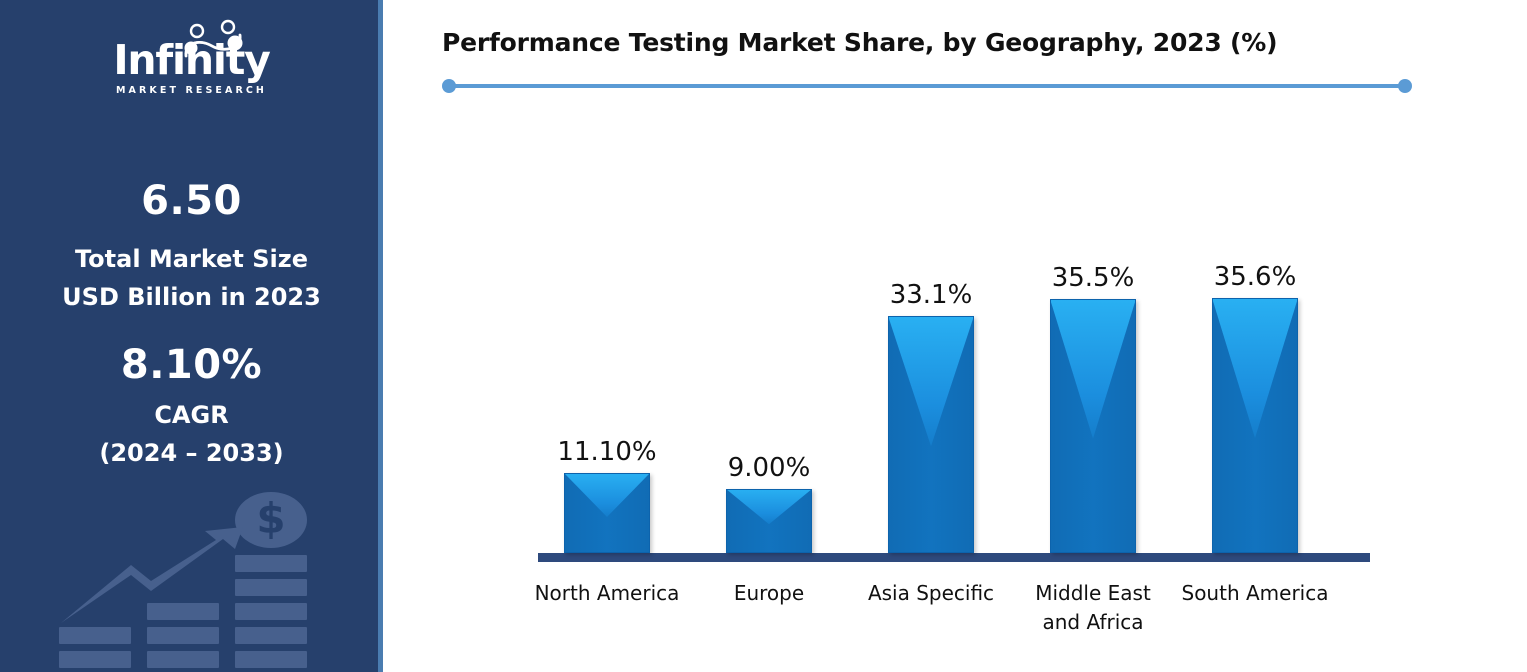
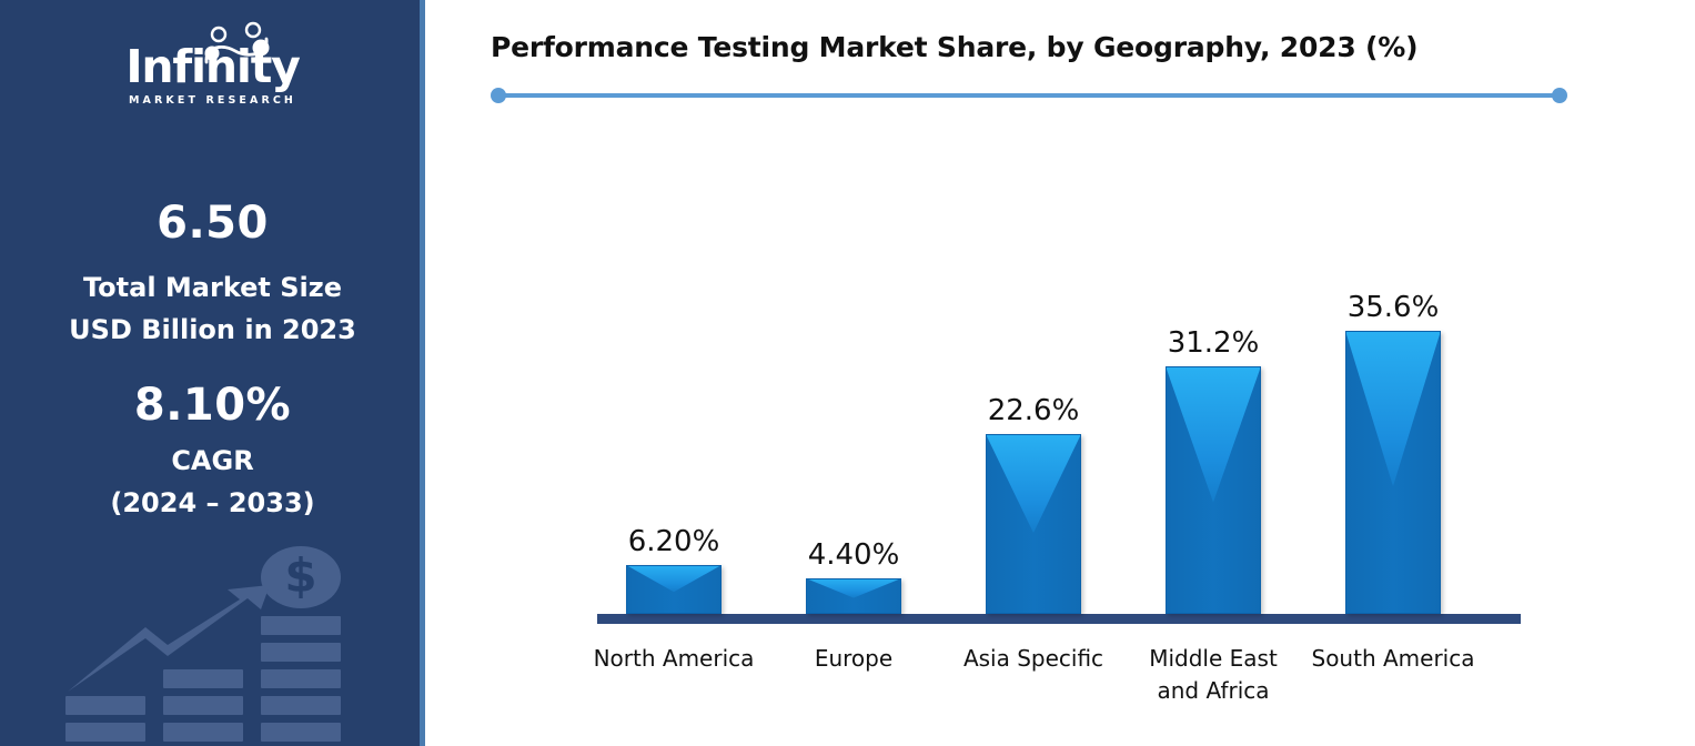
North America: 11.10% -> 6.20%
Europe: 9.00% -> 4.40%
Asia Specific: 33.1% -> 22.6%
Middle East and Africa: 35.5% -> 31.2%
